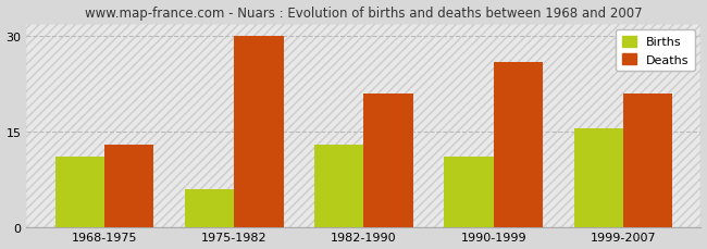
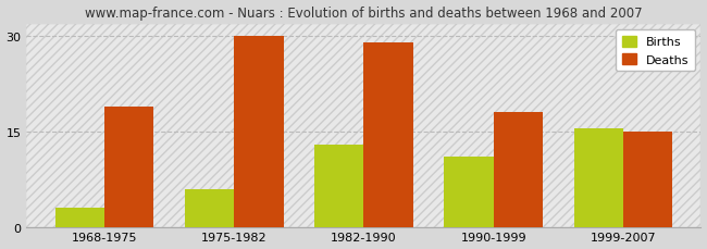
Births/1968-1975: 11.0 -> 3.0
Deaths/1968-1975: 13 -> 19
Deaths/1982-1990: 21 -> 29
Deaths/1990-1999: 26 -> 18
Deaths/1999-2007: 21 -> 15
